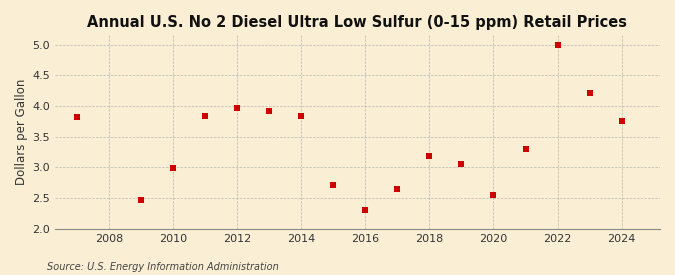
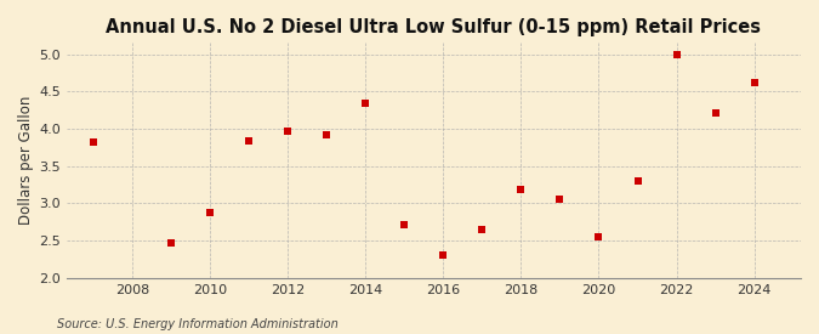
2010: 2.99 -> 2.88
2014: 3.83 -> 4.34
2024: 3.76 -> 4.62
